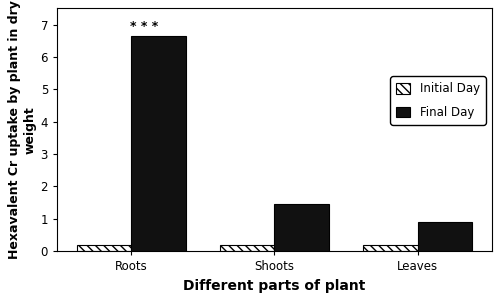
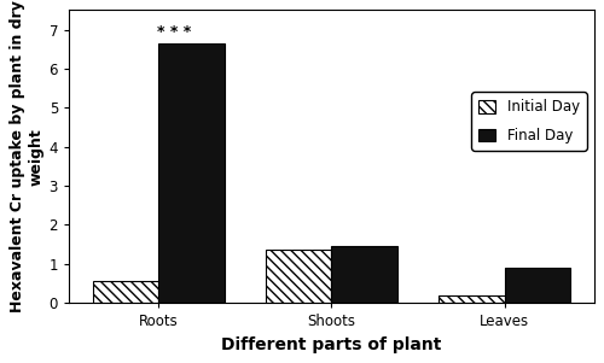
Initial Day/Roots: 0.18 -> 0.55
Initial Day/Shoots: 0.18 -> 1.35
